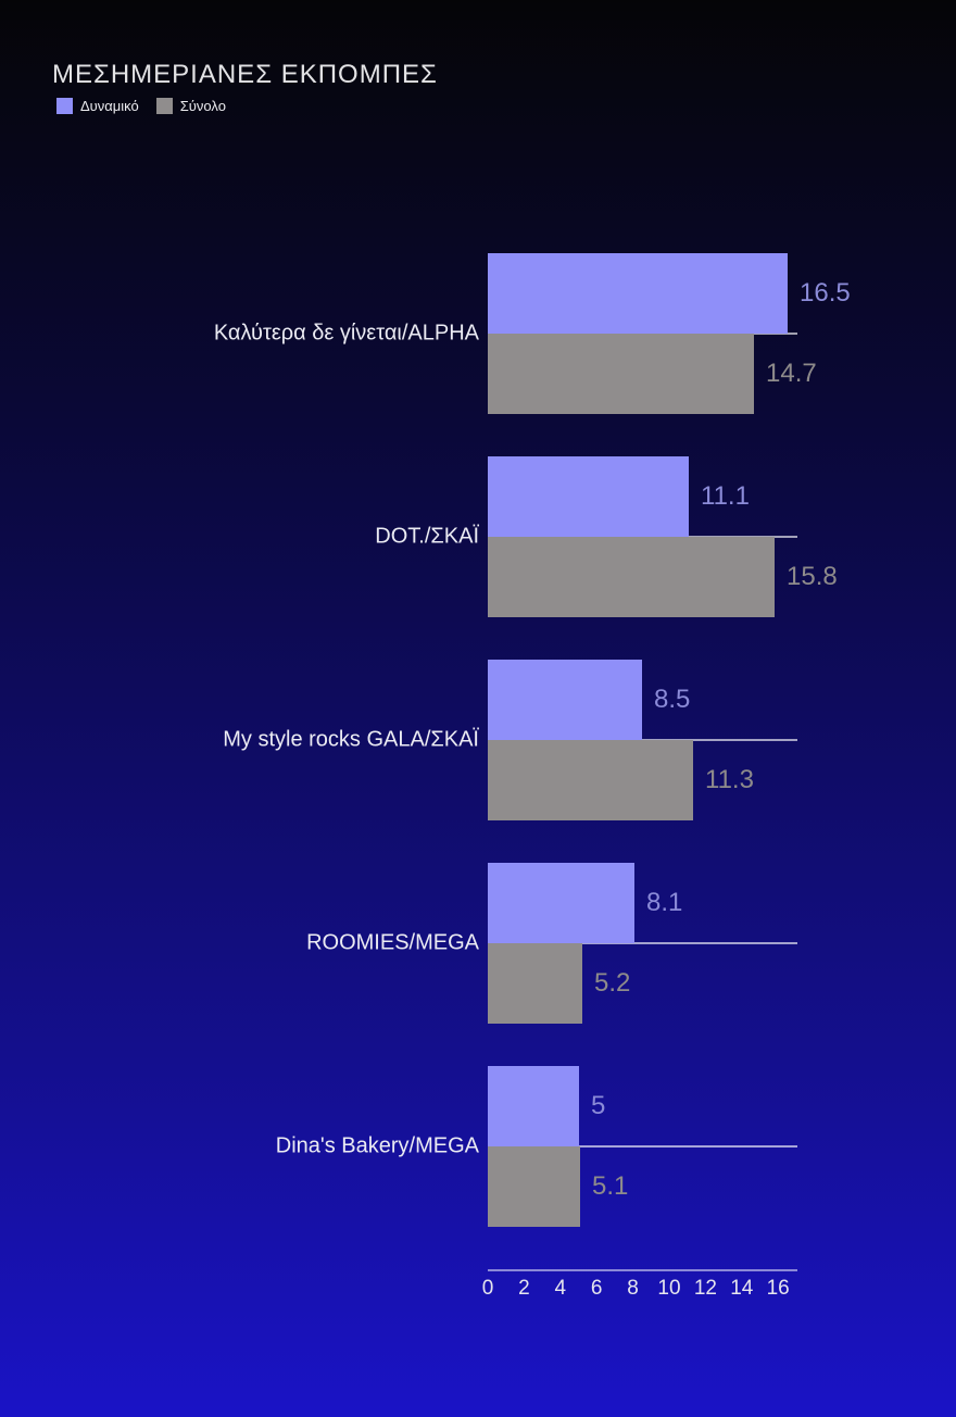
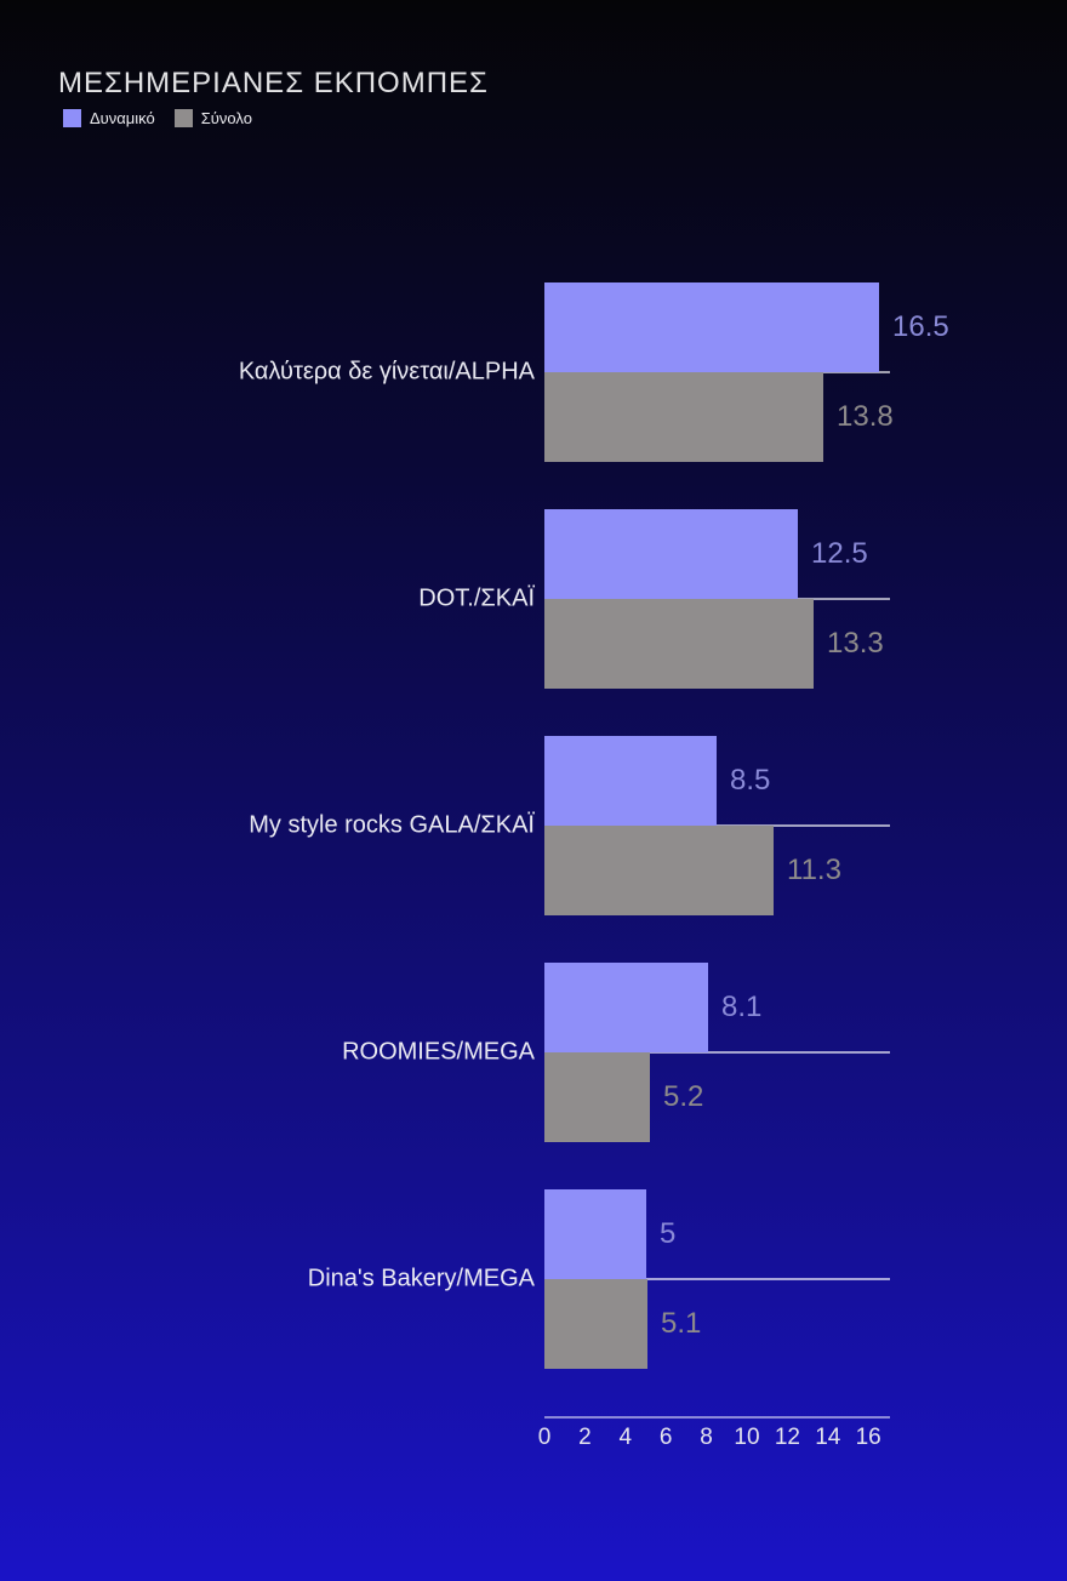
Σύνολο/Καλύτερα δε γίνεται/ALPHA: 14.7 -> 13.8
Δυναμικό/DOT./ΣΚΑΪ: 11.1 -> 12.5
Σύνολο/DOT./ΣΚΑΪ: 15.8 -> 13.3
